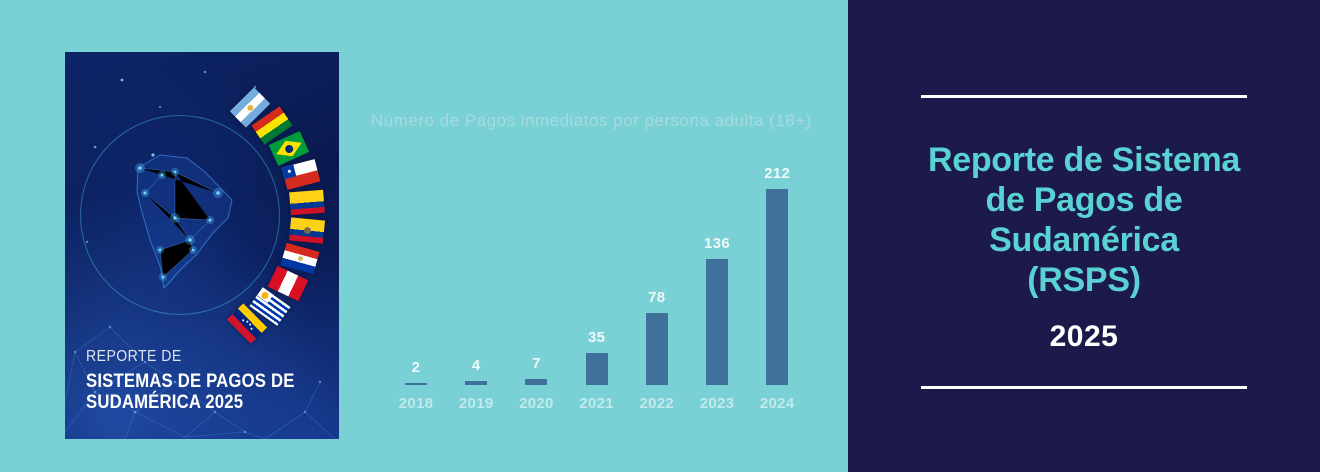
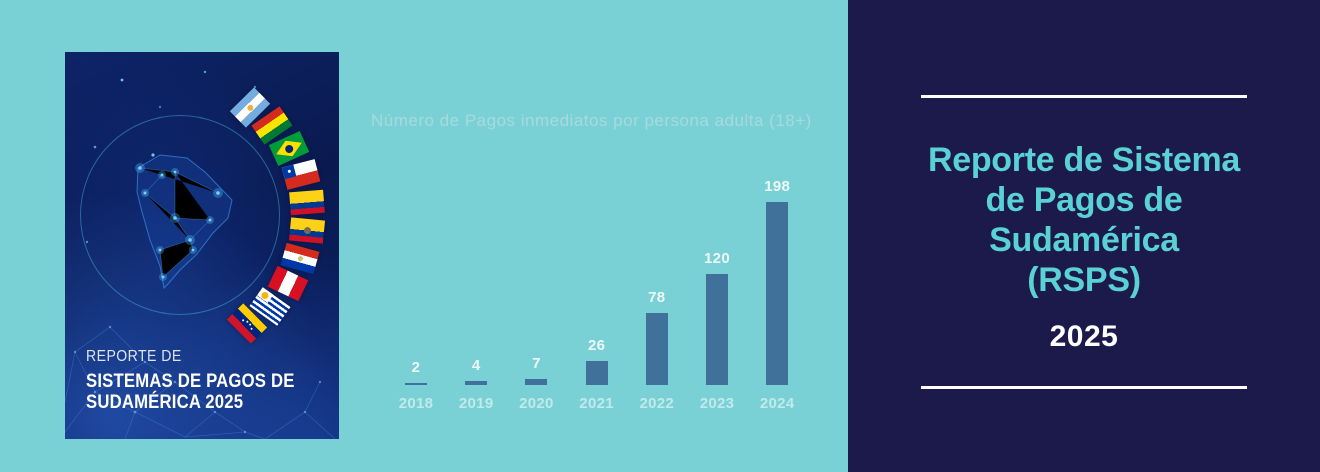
2021: 35 -> 26
2023: 136 -> 120
2024: 212 -> 198
